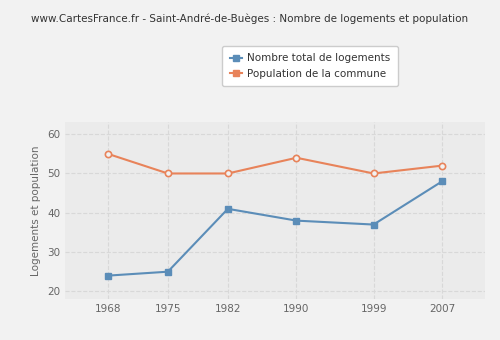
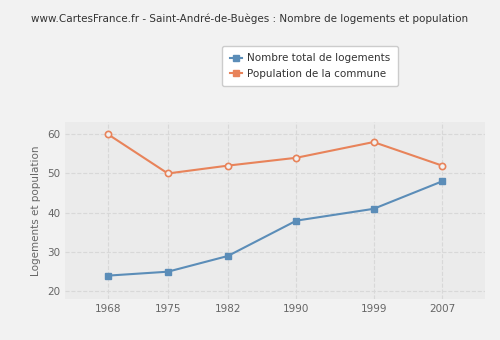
Population de la commune/1968: 55 -> 60
Nombre total de logements/1982: 41 -> 29
Population de la commune/1982: 50 -> 52
Nombre total de logements/1999: 37 -> 41
Population de la commune/1999: 50 -> 58
